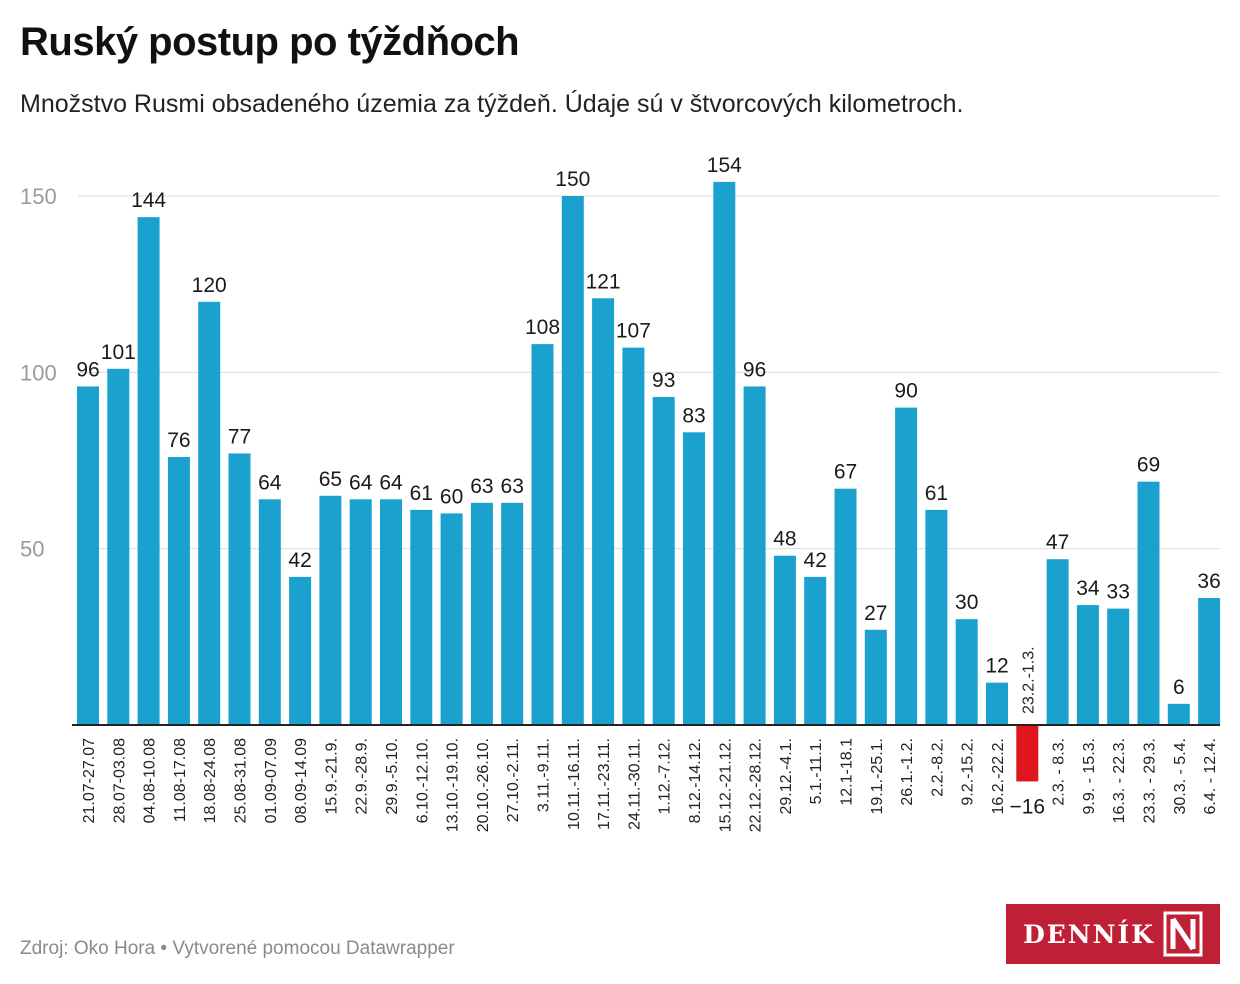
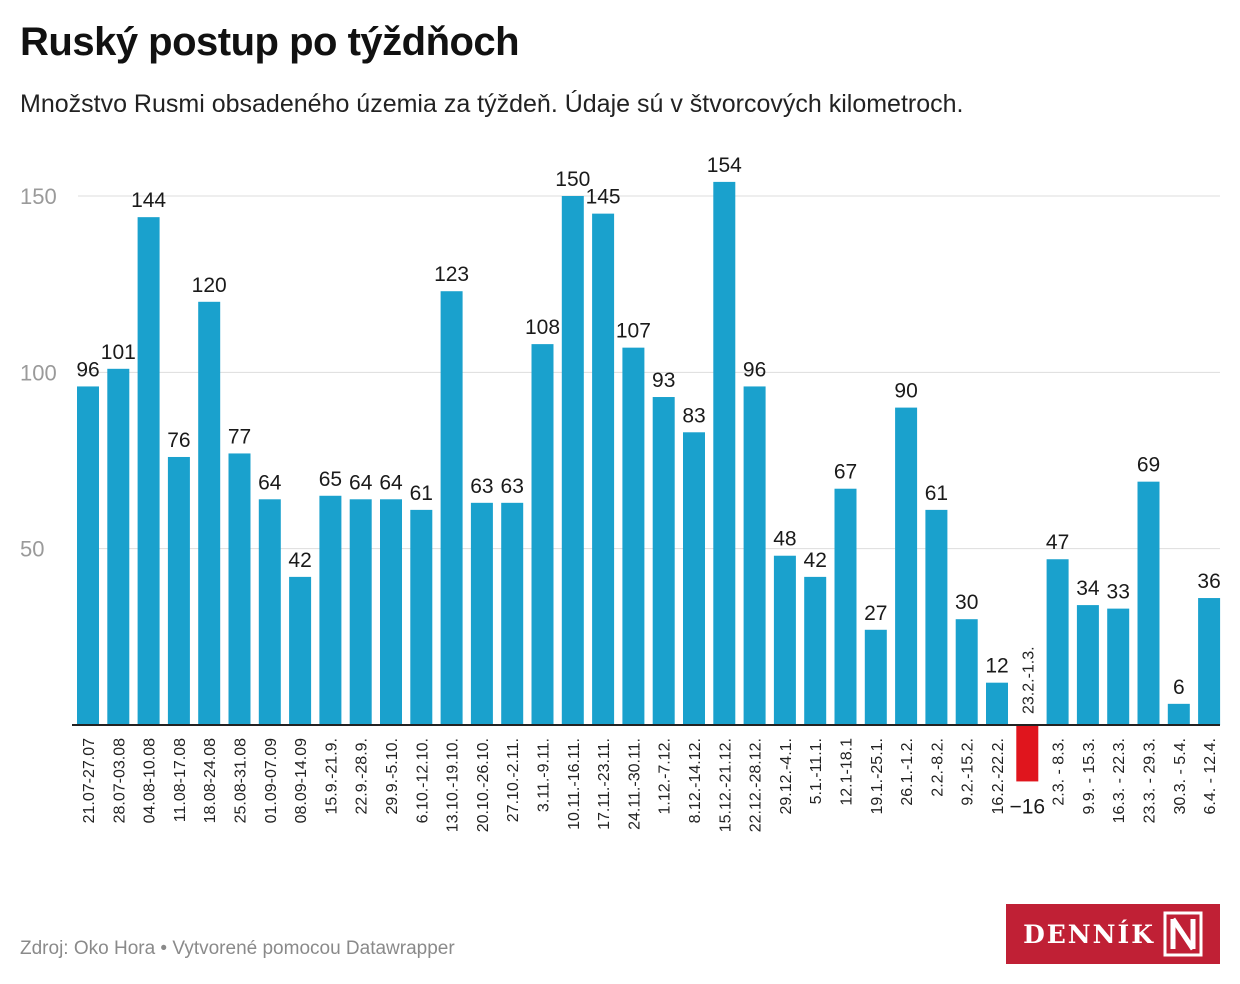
13.10.-19.10.: 60 -> 123
17.11.-23.11.: 121 -> 145
